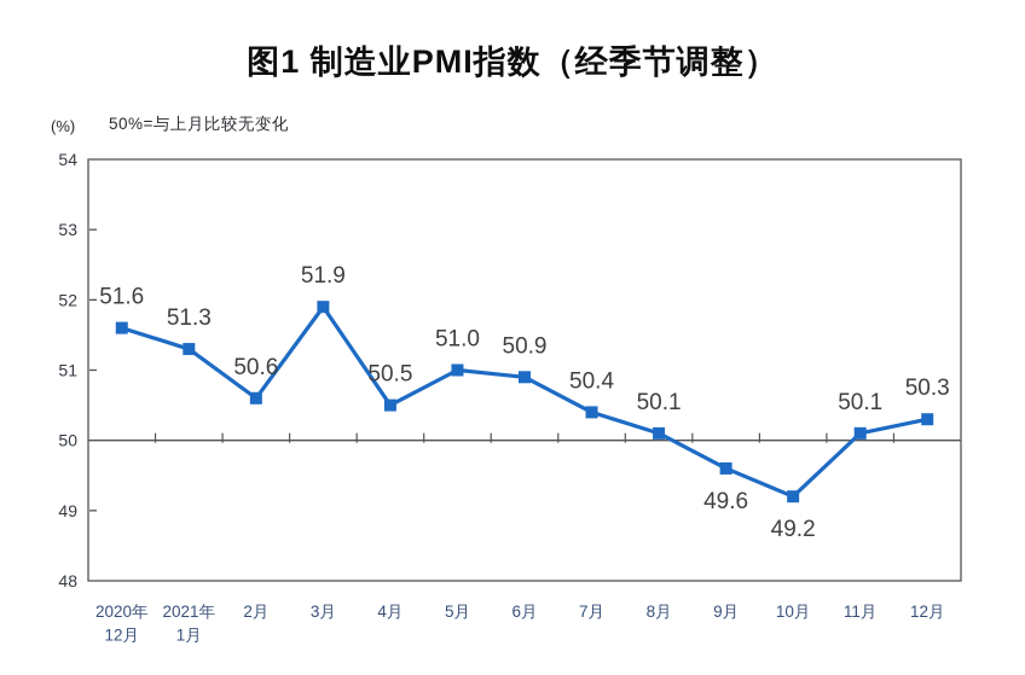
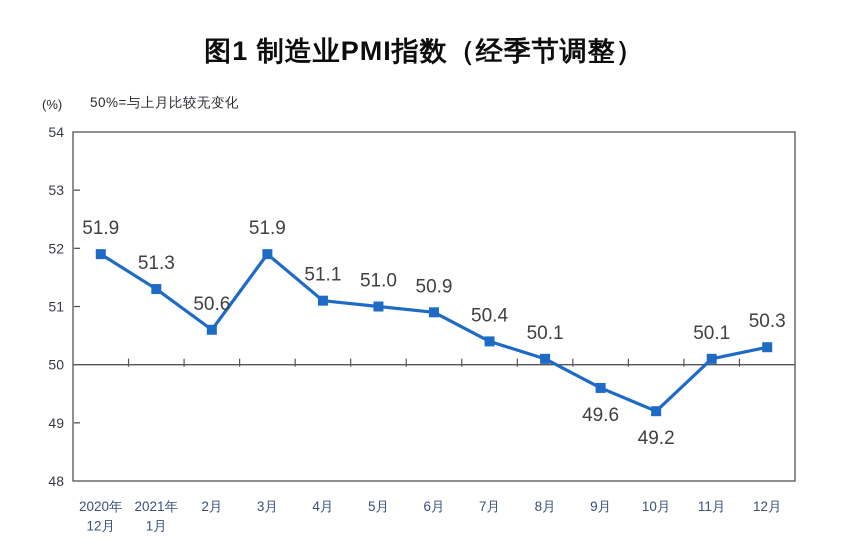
2020年 12月: 51.6 -> 51.9
4月: 50.5 -> 51.1
